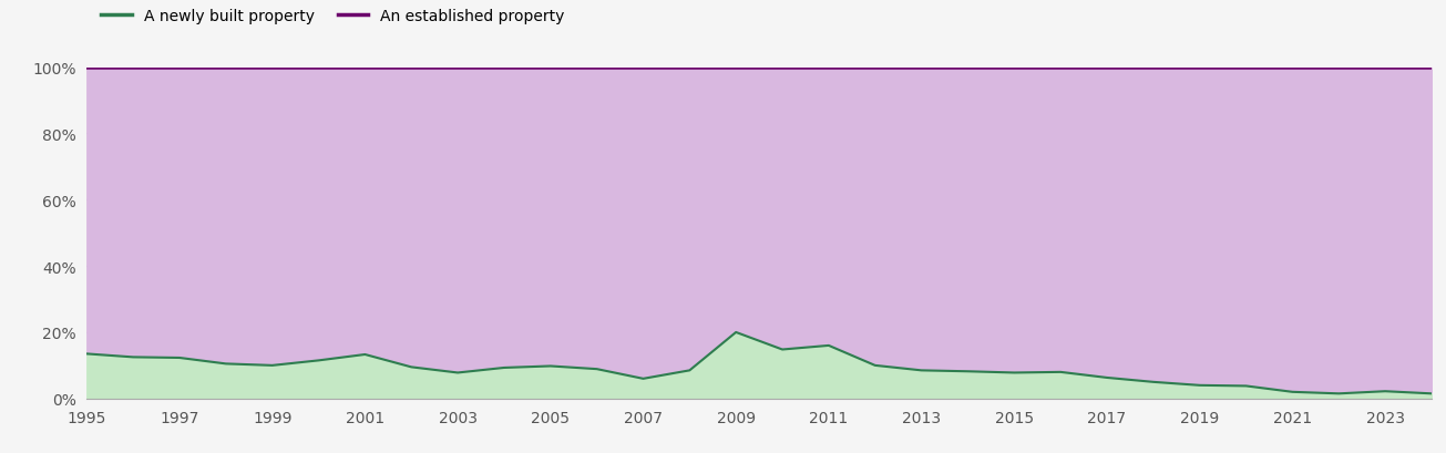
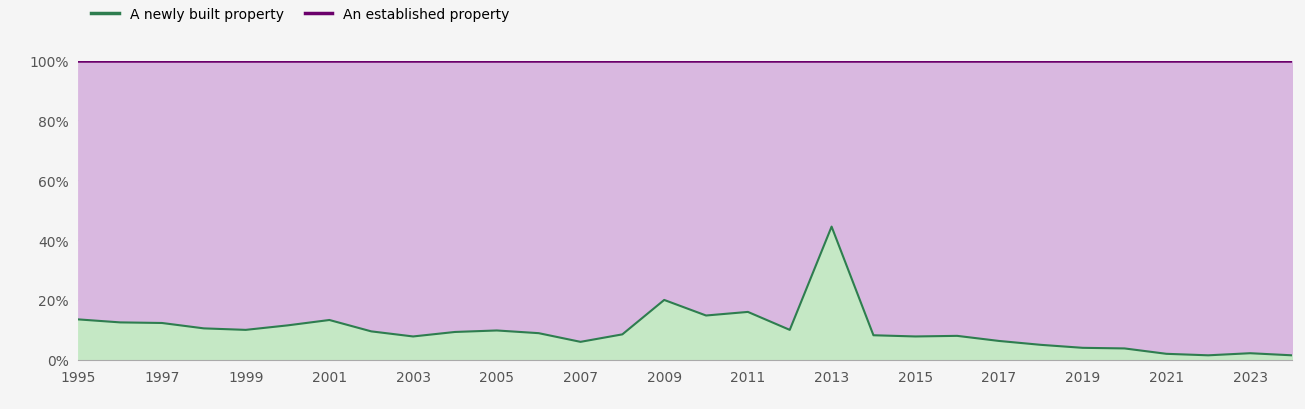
A newly built property/2013: 8.5% -> 44.5%
